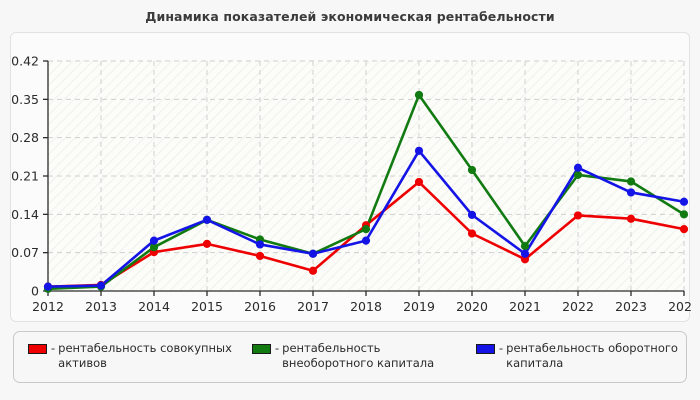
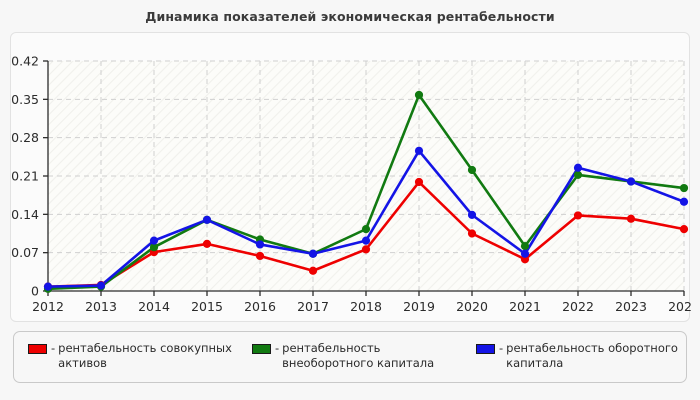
рентабельность совокупных активов/2018: 0.12 -> 0.08
рентабельность оборотного капитала/2023: 0.18 -> 0.20
рентабельность внеоборотного капитала/2024: 0.14 -> 0.19
